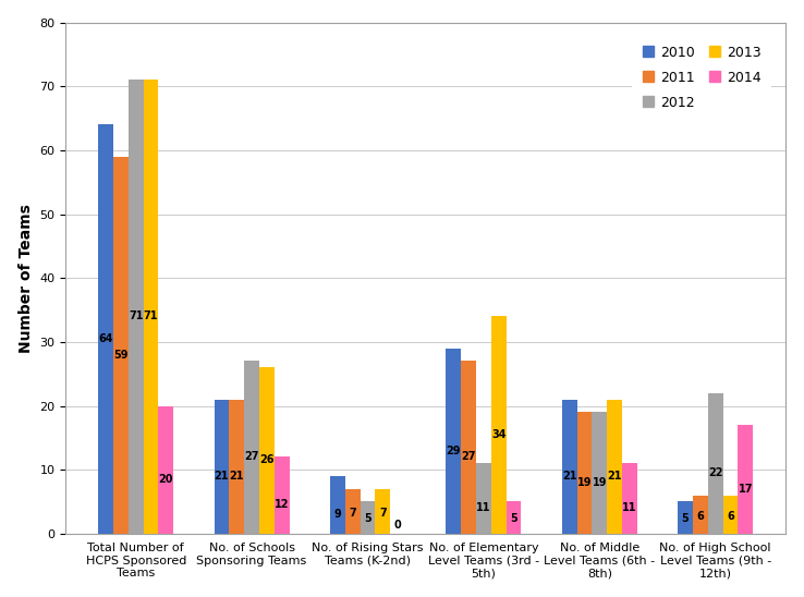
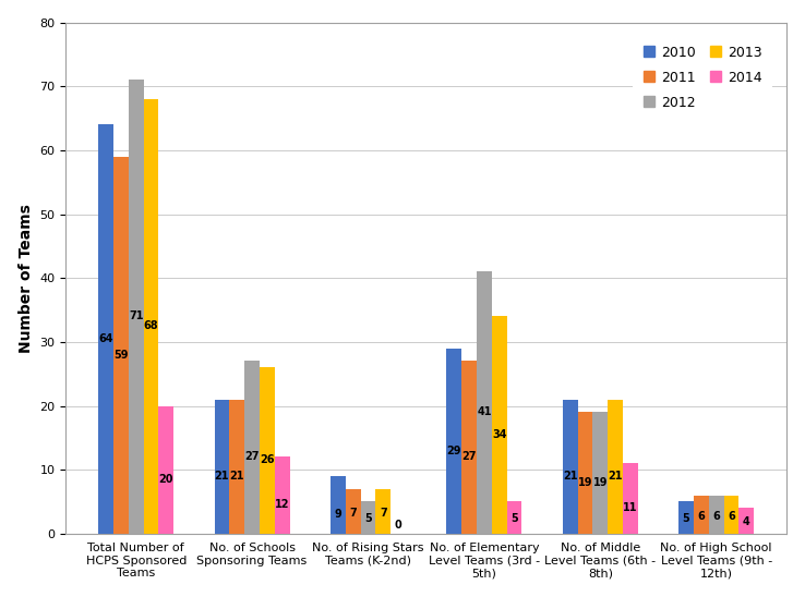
2013/Total Number of HCPS Sponsored Teams: 71 -> 68
2012/No. of Elementary Level Teams (3rd - 5th): 11 -> 41
2012/No. of High School Level Teams (9th - 12th): 22 -> 6
2014/No. of High School Level Teams (9th - 12th): 17 -> 4
